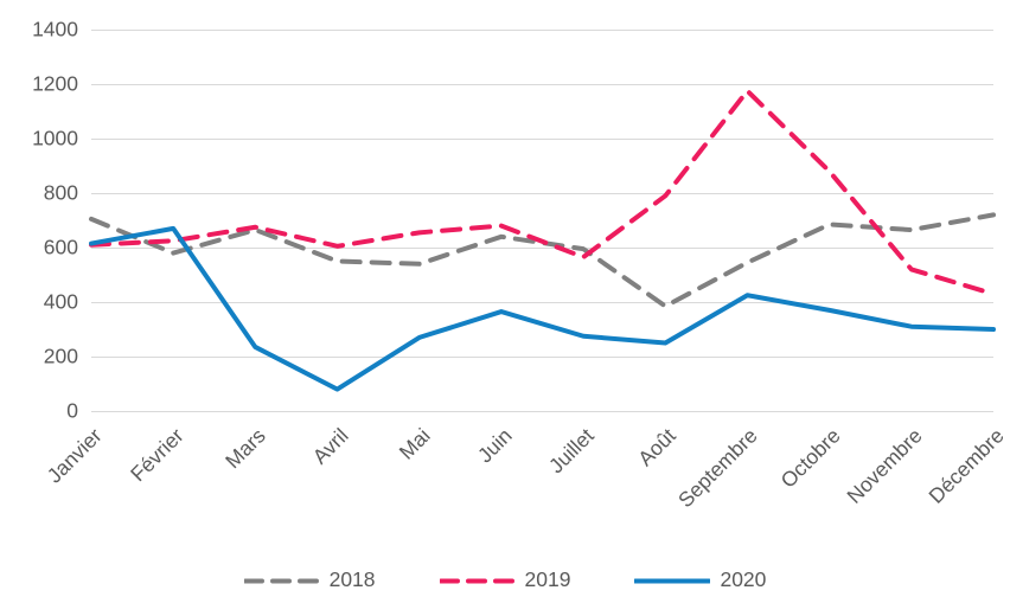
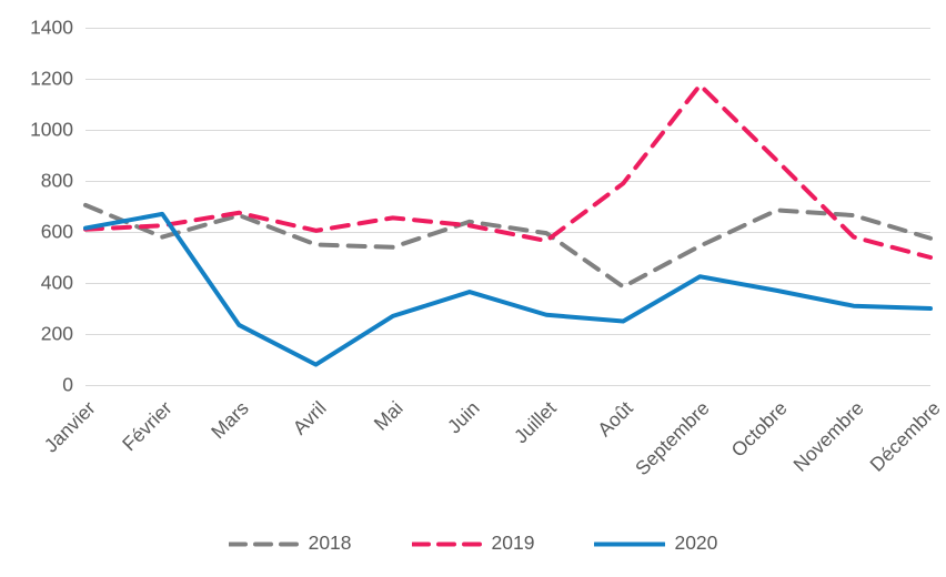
2019/Juin: 680 -> 620
2019/Novembre: 520 -> 580
2018/Décembre: 720 -> 580
2019/Décembre: 430 -> 500
